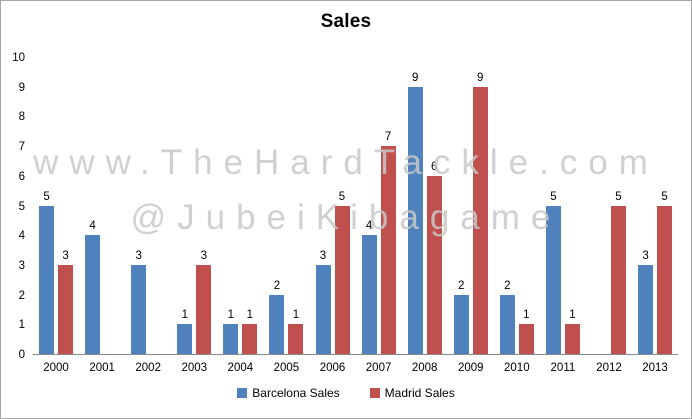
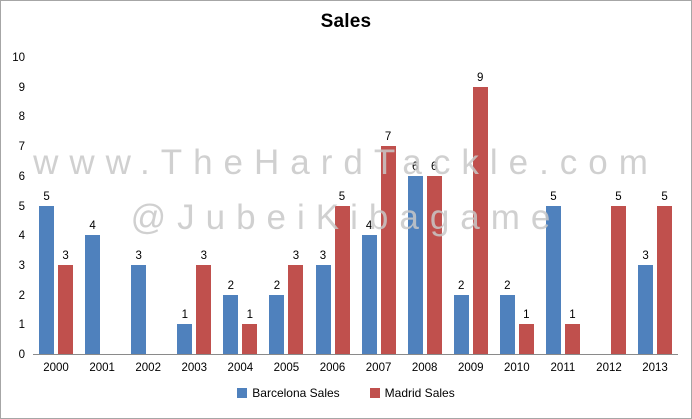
Barcelona Sales/2004: 1 -> 2
Madrid Sales/2005: 1 -> 3
Barcelona Sales/2008: 9 -> 6
